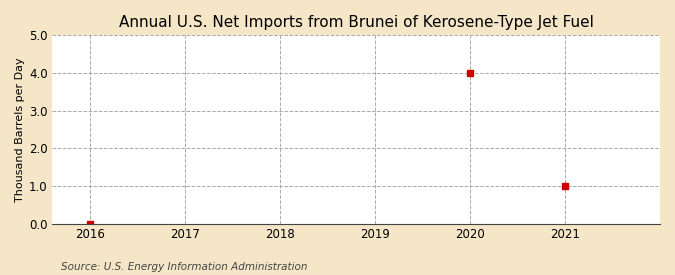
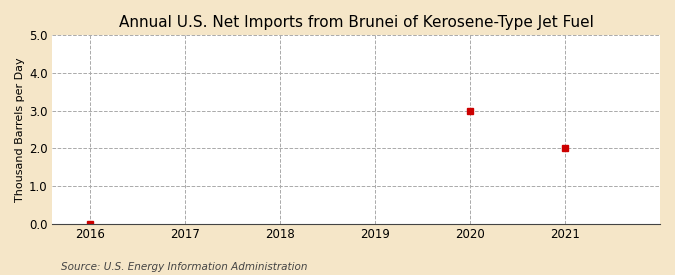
2020: 4 -> 3
2021: 1 -> 2
